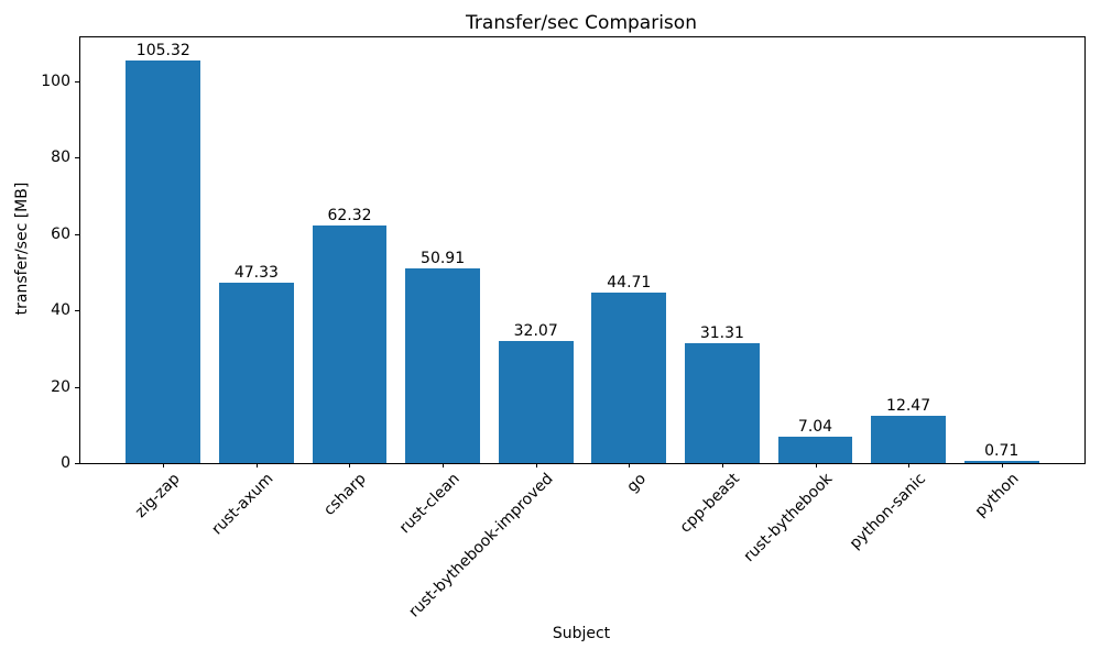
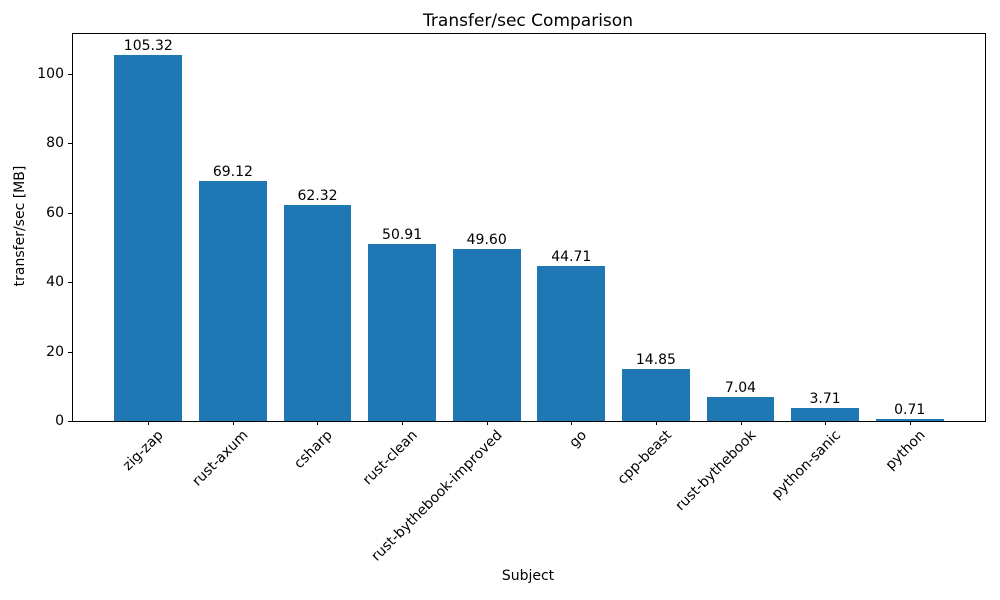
rust-axum: 47.33 -> 69.12
rust-bythebook-improved: 32.07 -> 49.60
cpp-beast: 31.31 -> 14.85
python-sanic: 12.47 -> 3.71
